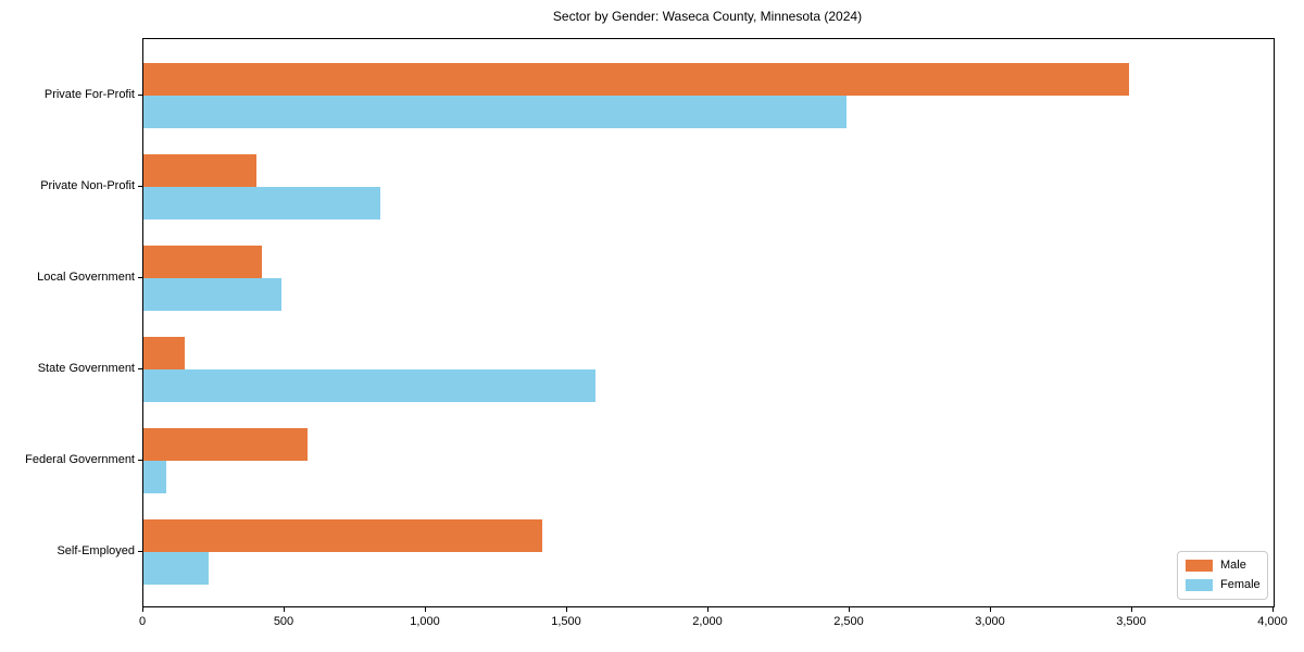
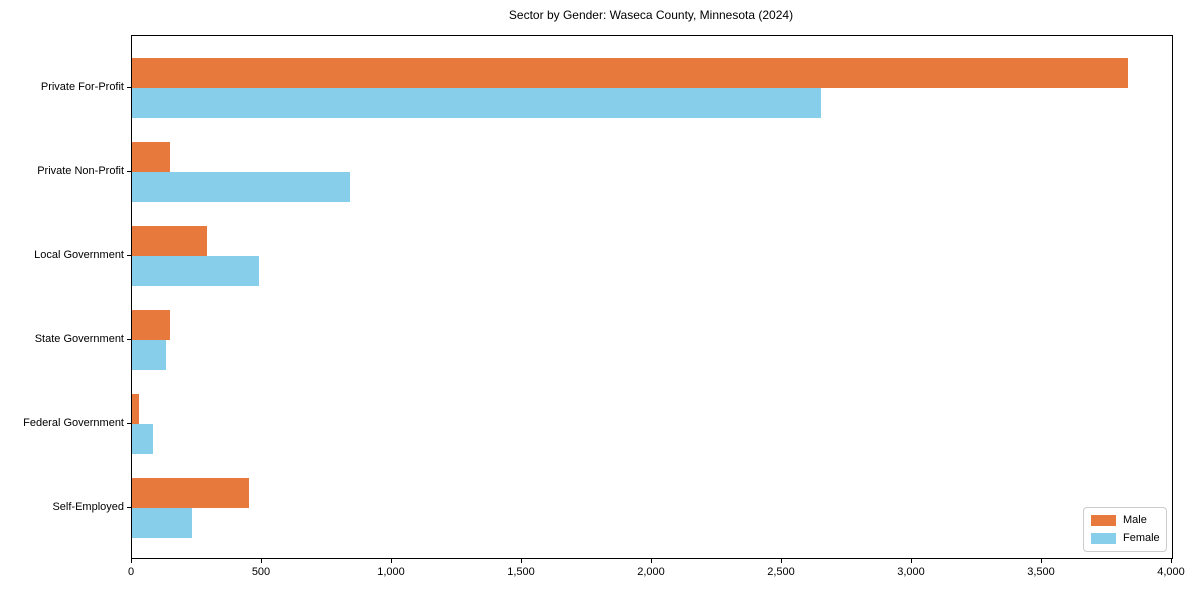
Male/Private For-Profit: 3490 -> 3830
Female/Private For-Profit: 2490 -> 2650
Male/Private Non-Profit: 400 -> 140
Male/Local Government: 420 -> 290
Female/State Government: 1600 -> 130
Male/Federal Government: 580 -> 20
Male/Self-Employed: 1410 -> 450
